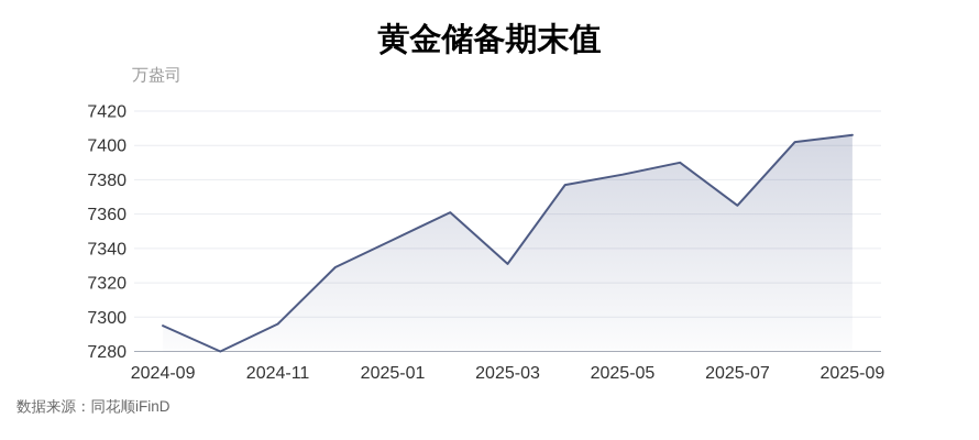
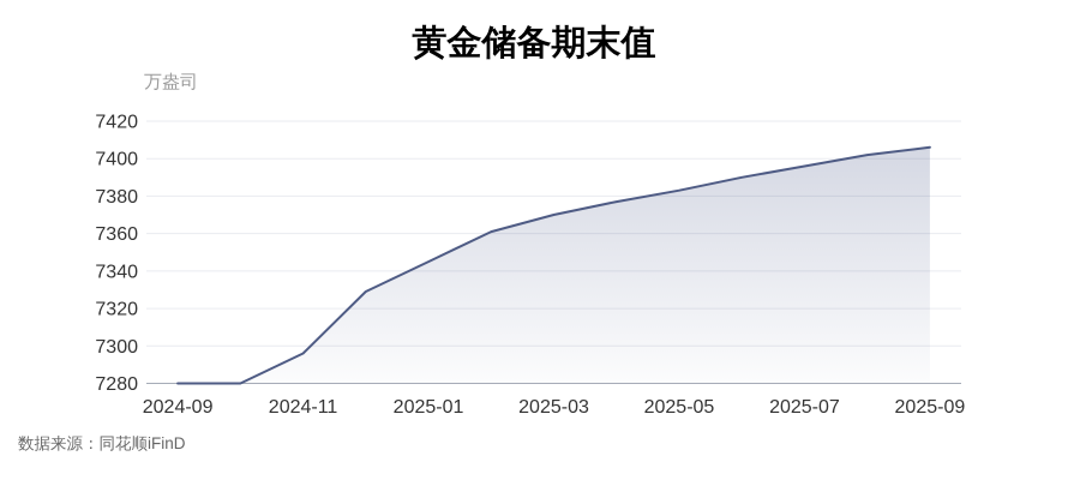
2024-09: 7295 -> 7280
2025-03: 7331 -> 7370
2025-07: 7365 -> 7396
